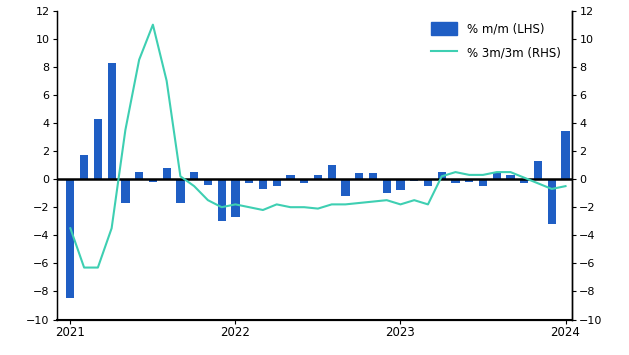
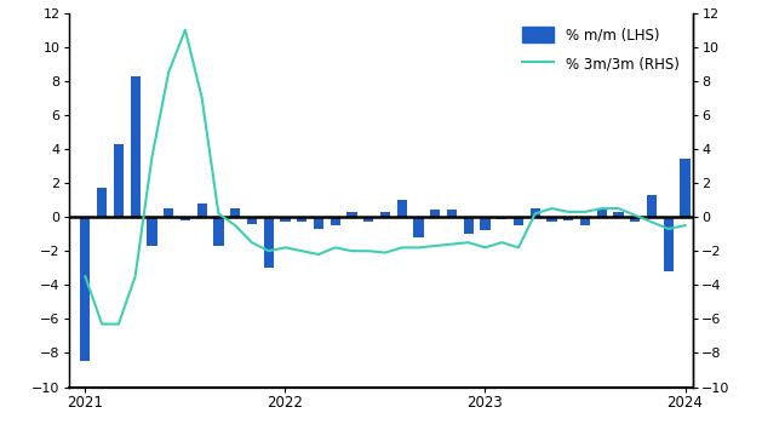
% m/m (LHS)/2022: -2.7 -> -0.3
